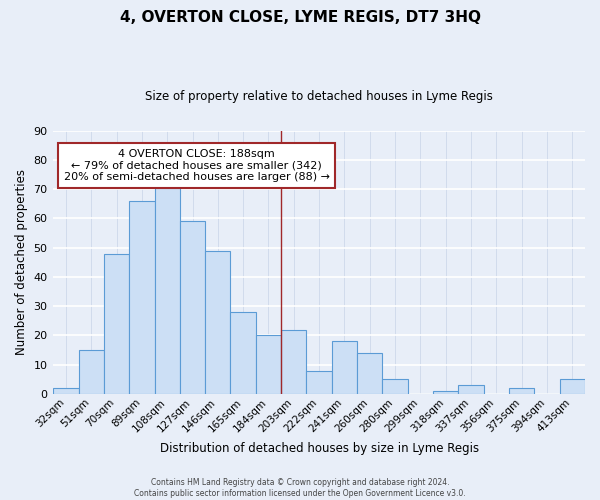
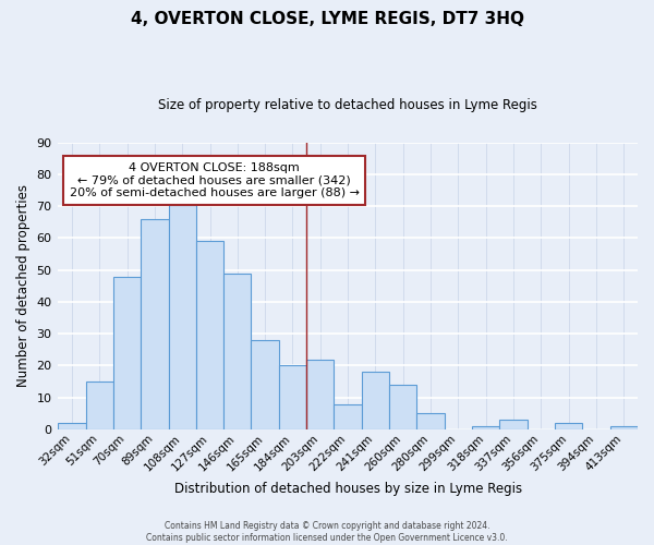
413sqm: 5 -> 1
